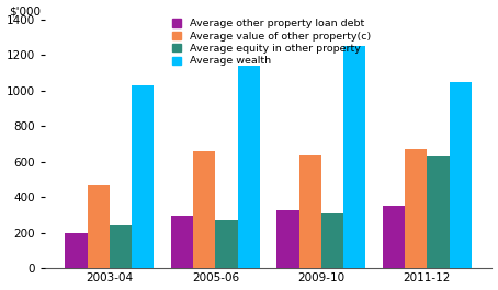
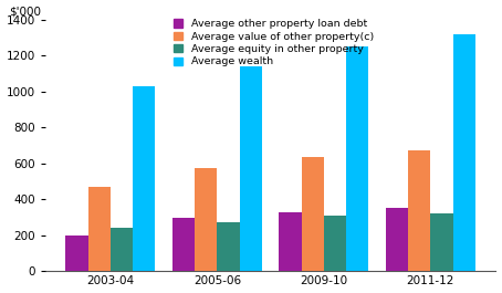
Average value of other property(c)/2005-06: 660 -> 580
Average equity in other property/2011-12: 630 -> 320
Average wealth/2011-12: 1050 -> 1320
